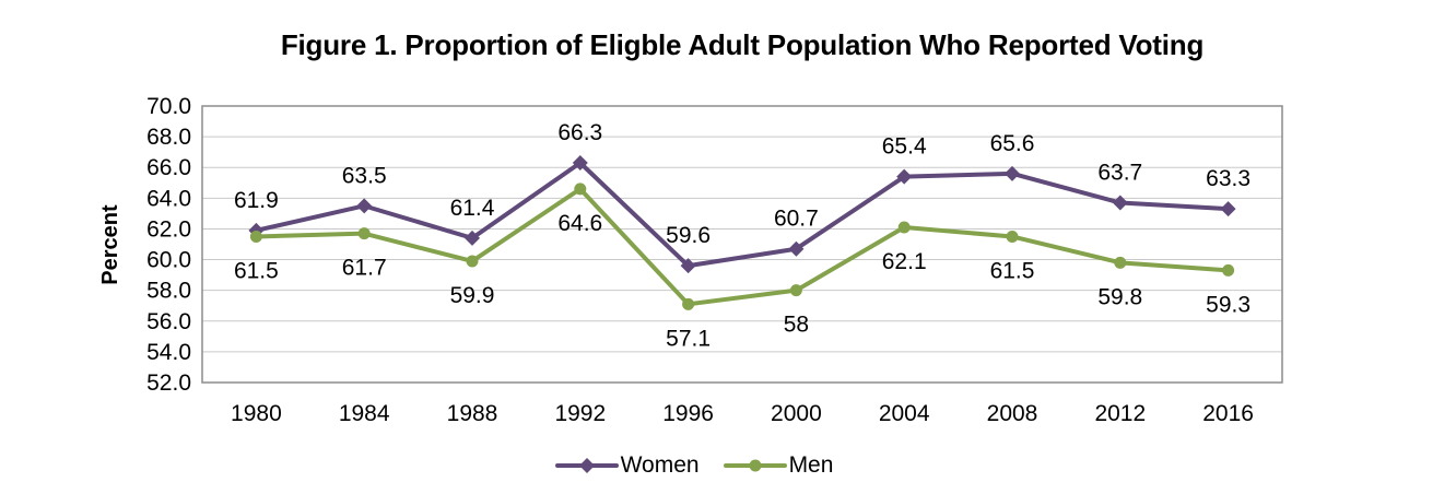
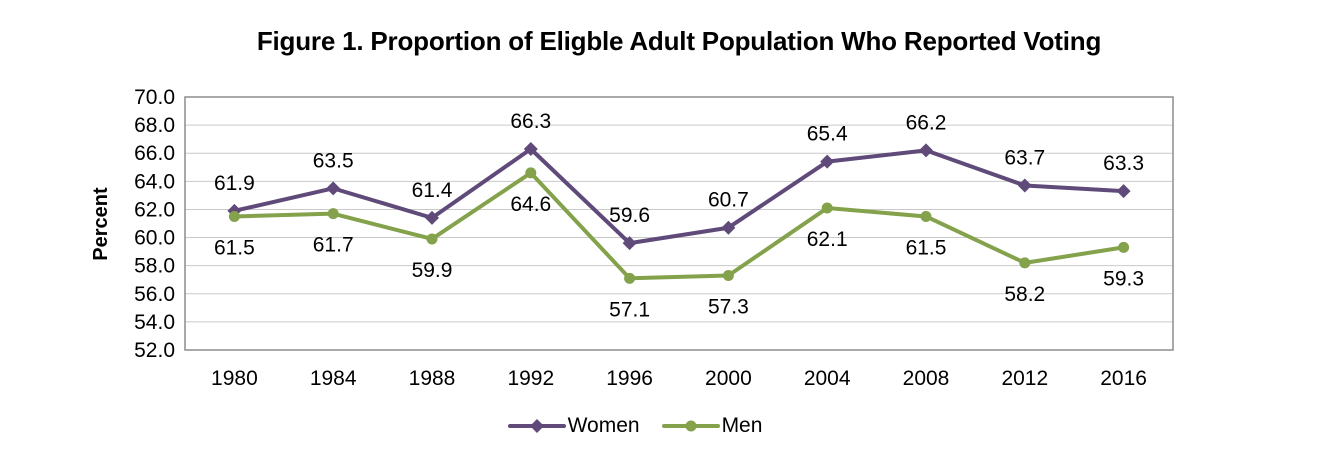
Men/2000: 58 -> 57.3
Women/2008: 65.6 -> 66.2
Men/2012: 59.8 -> 58.2
